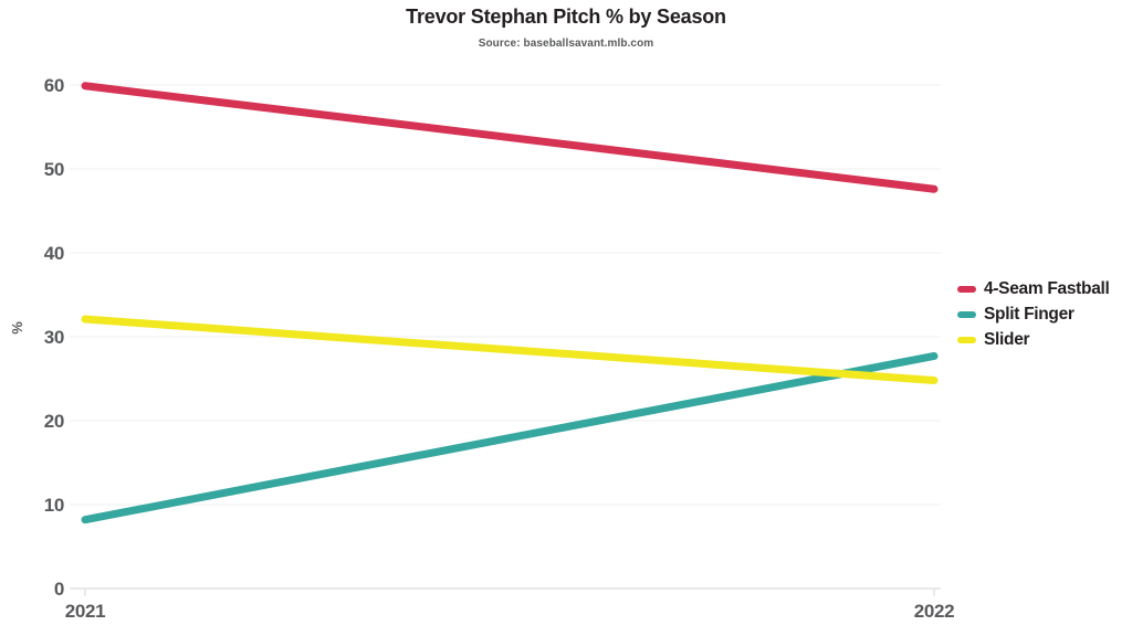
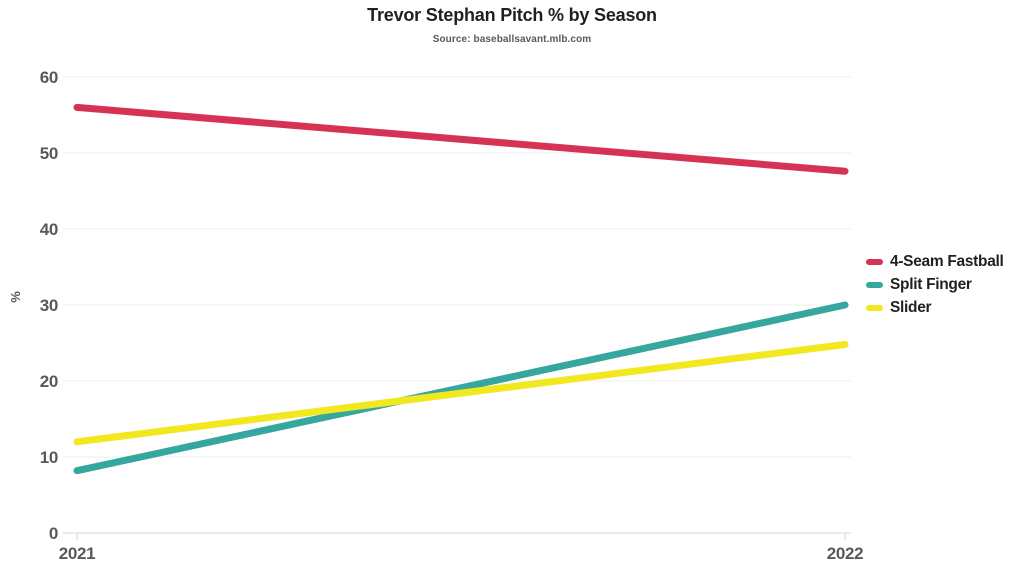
4-Seam Fastball/2021: 60 -> 56
Slider/2021: 32 -> 12
Split Finger/2022: 28 -> 30
